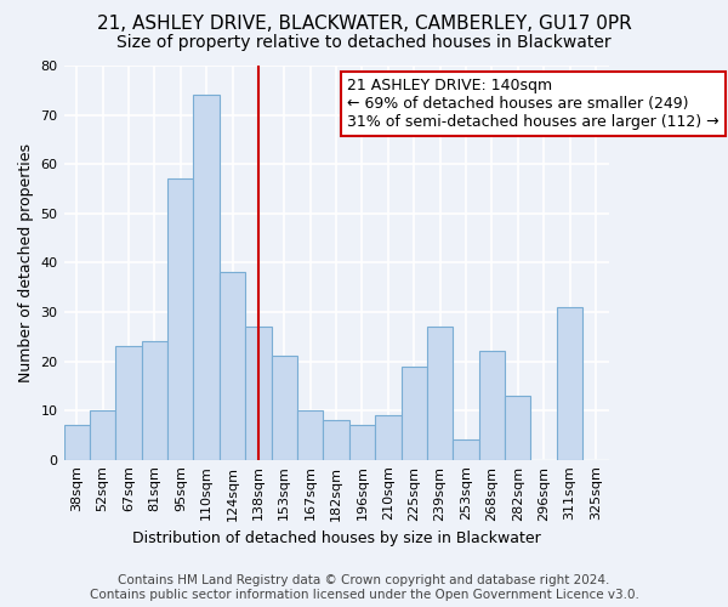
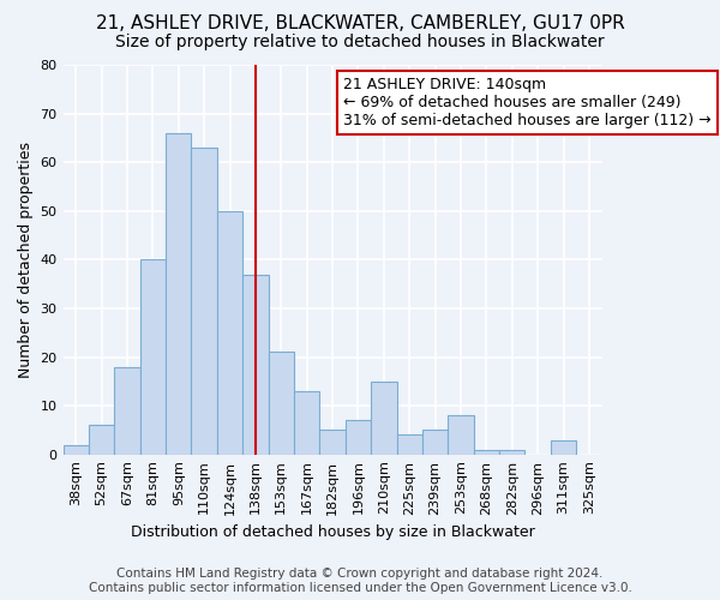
38sqm: 7 -> 2
52sqm: 10 -> 6
67sqm: 23 -> 18
81sqm: 24 -> 40
95sqm: 57 -> 66
110sqm: 74 -> 63
124sqm: 38 -> 50
138sqm: 27 -> 37
167sqm: 10 -> 13
182sqm: 8 -> 5
210sqm: 9 -> 15
225sqm: 19 -> 4
239sqm: 27 -> 5
253sqm: 4 -> 8
268sqm: 22 -> 1
282sqm: 13 -> 1
311sqm: 31 -> 3
